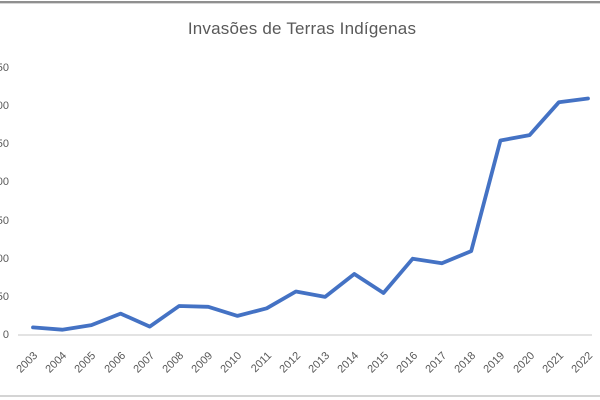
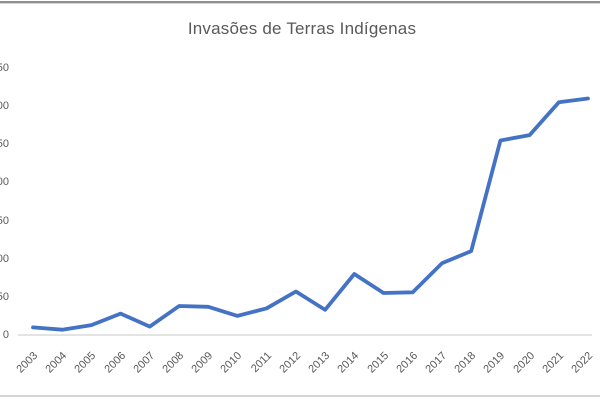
2013: 50 -> 30
2016: 100 -> 60
